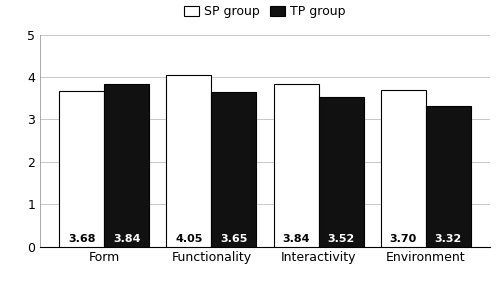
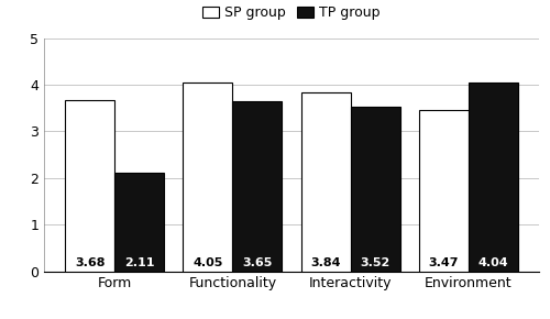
TP group/Form: 3.84 -> 2.11
SP group/Environment: 3.70 -> 3.47
TP group/Environment: 3.32 -> 4.04
